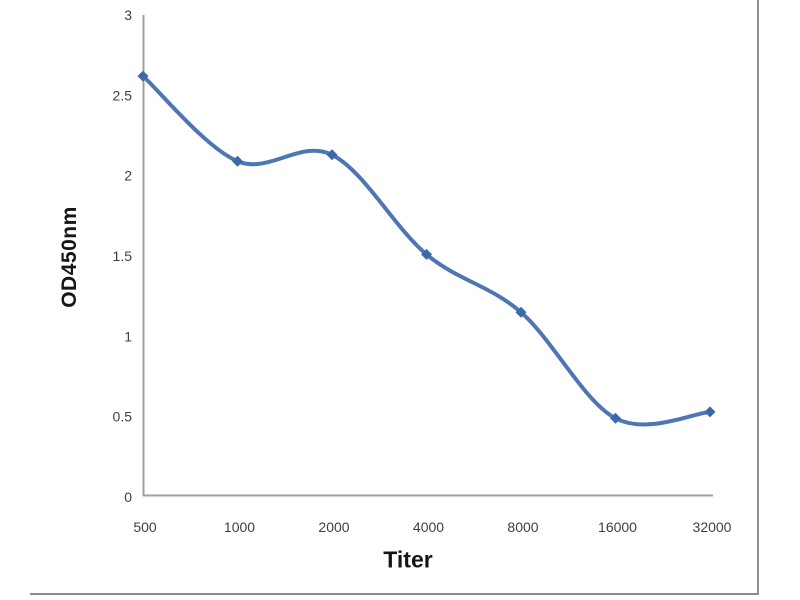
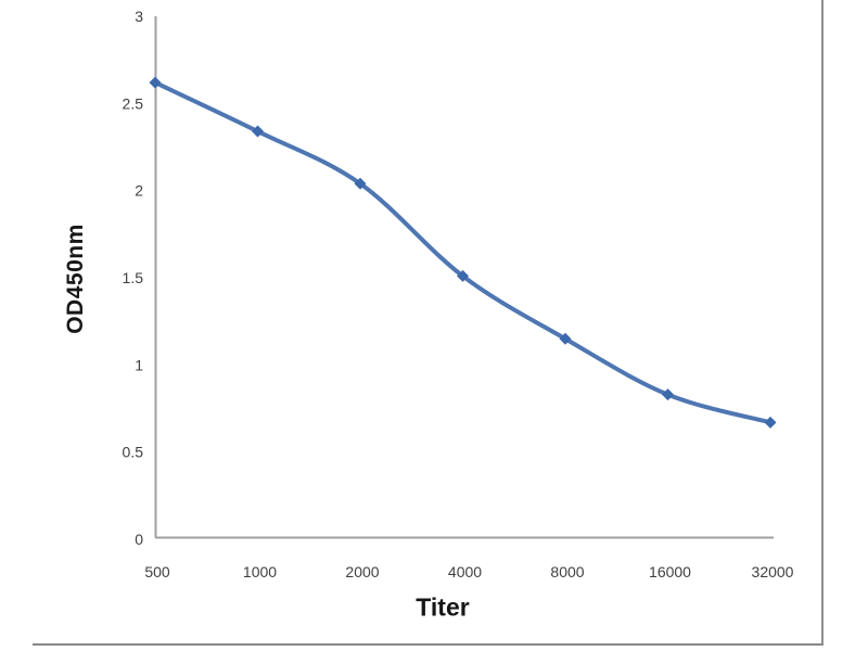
1000: 2.09 -> 2.34
2000: 2.13 -> 2.04
16000: 0.49 -> 0.83
32000: 0.53 -> 0.67
